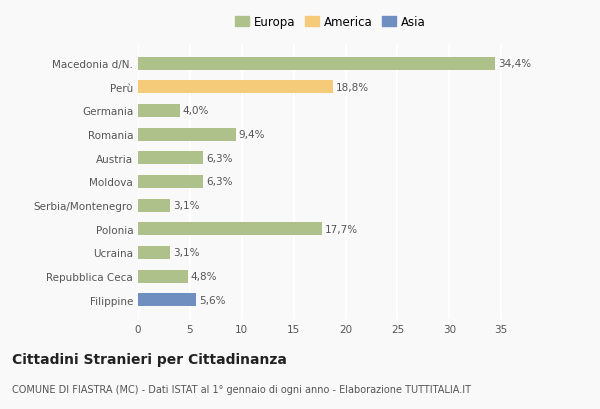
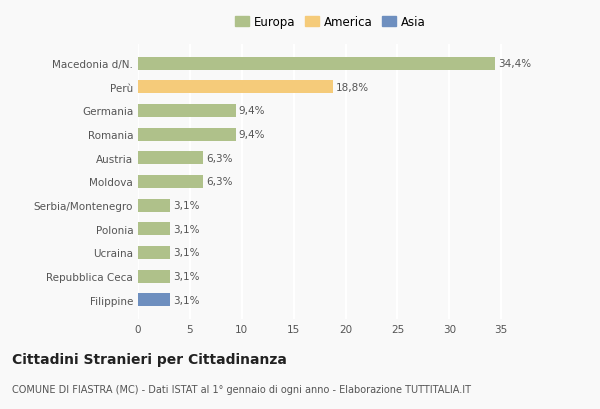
Germania: 4,0% -> 9,4%
Polonia: 17,7% -> 3,1%
Repubblica Ceca: 4,8% -> 3,1%
Filippine: 5,6% -> 3,1%
